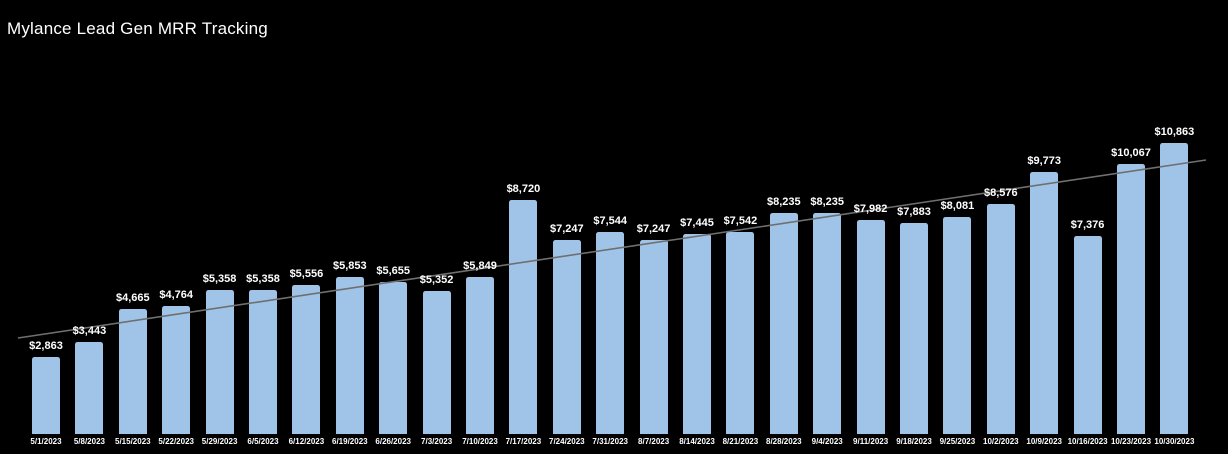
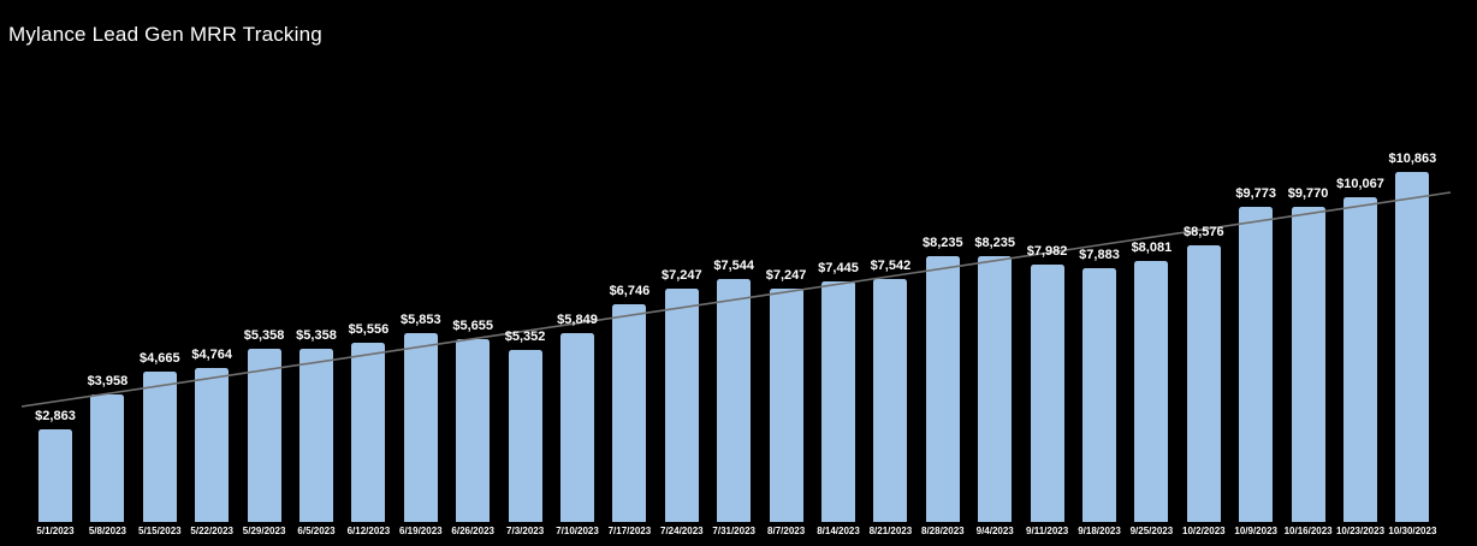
5/8/2023: $3,443 -> $3,958
7/17/2023: $8,720 -> $6,746
10/16/2023: $7,376 -> $9,770
